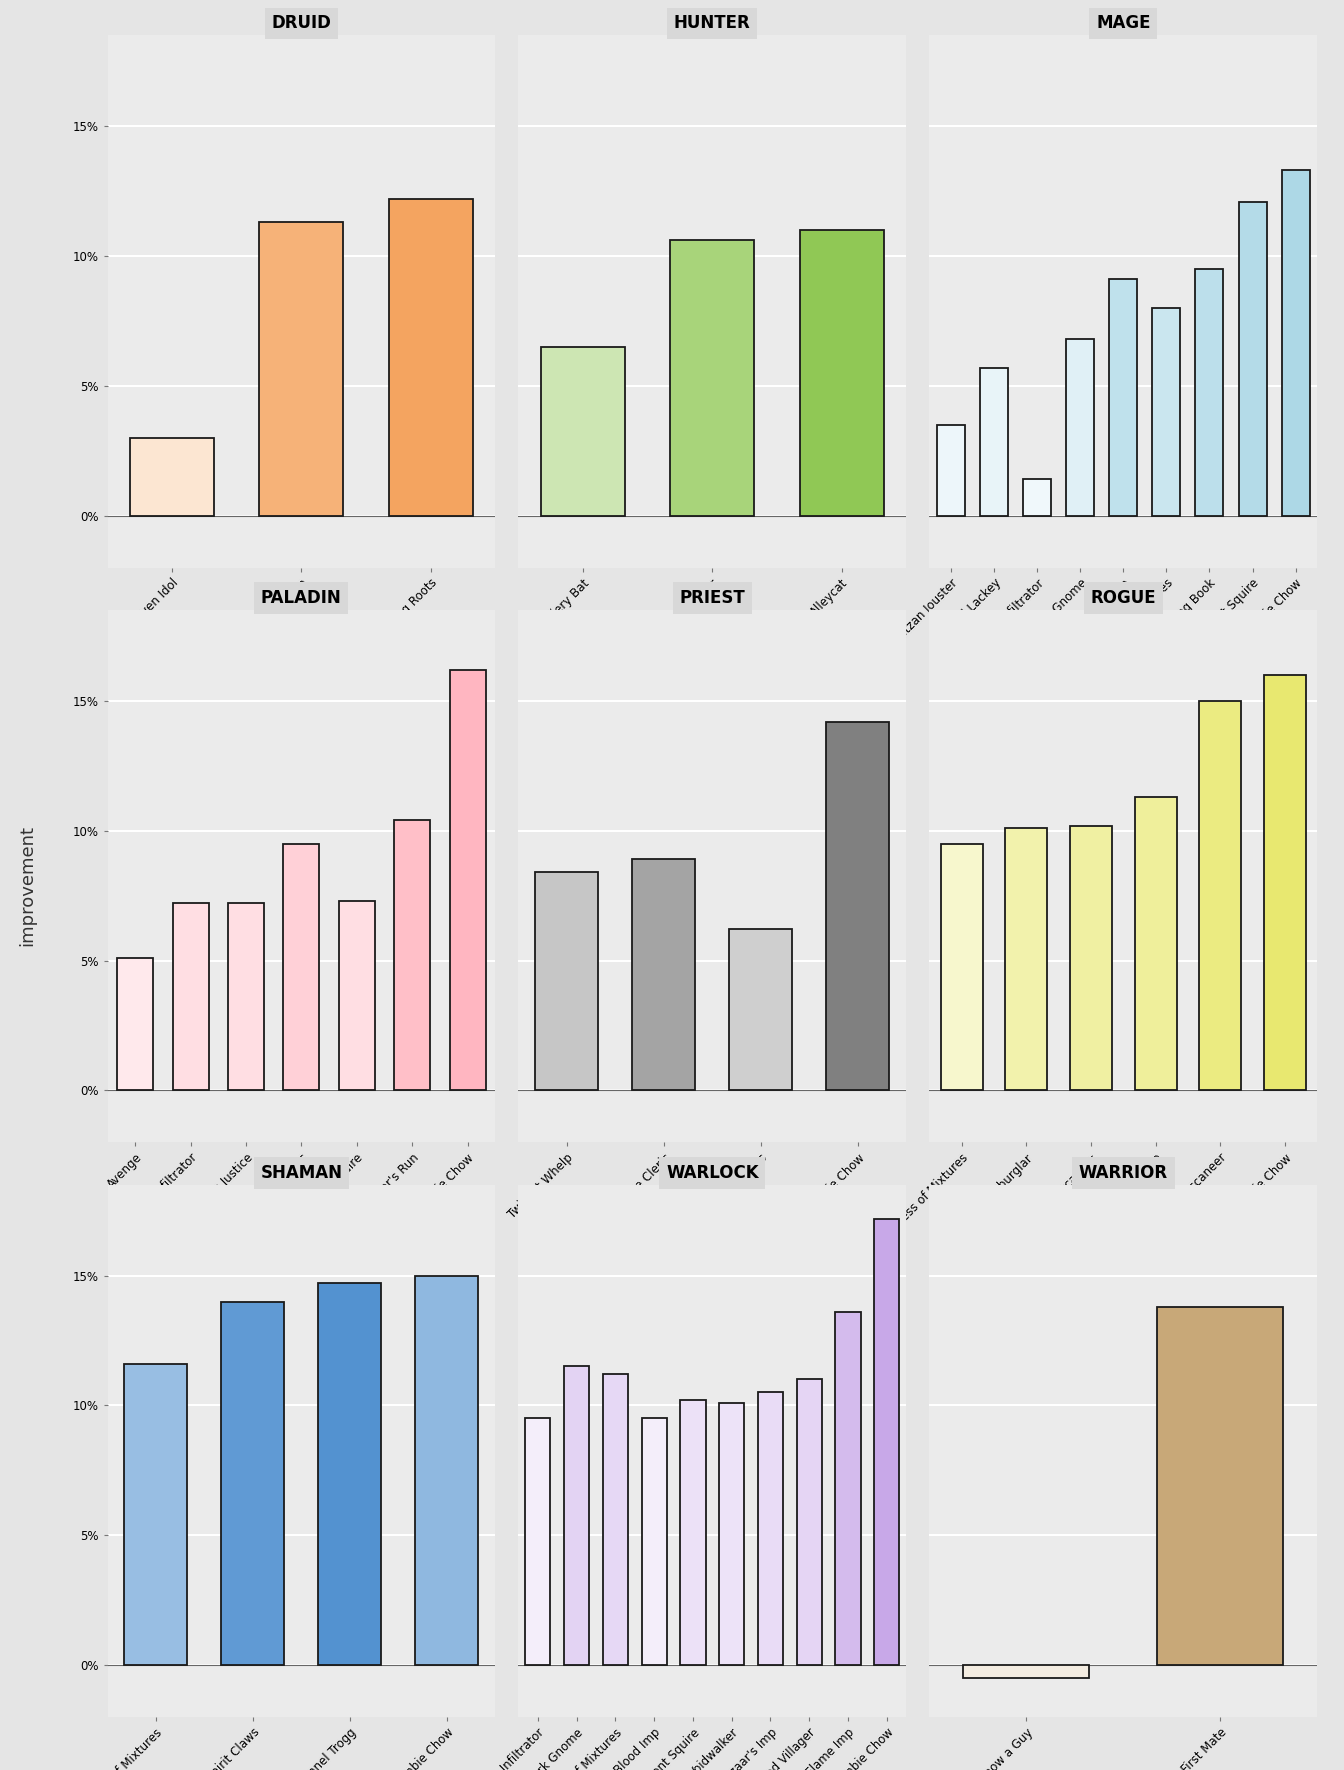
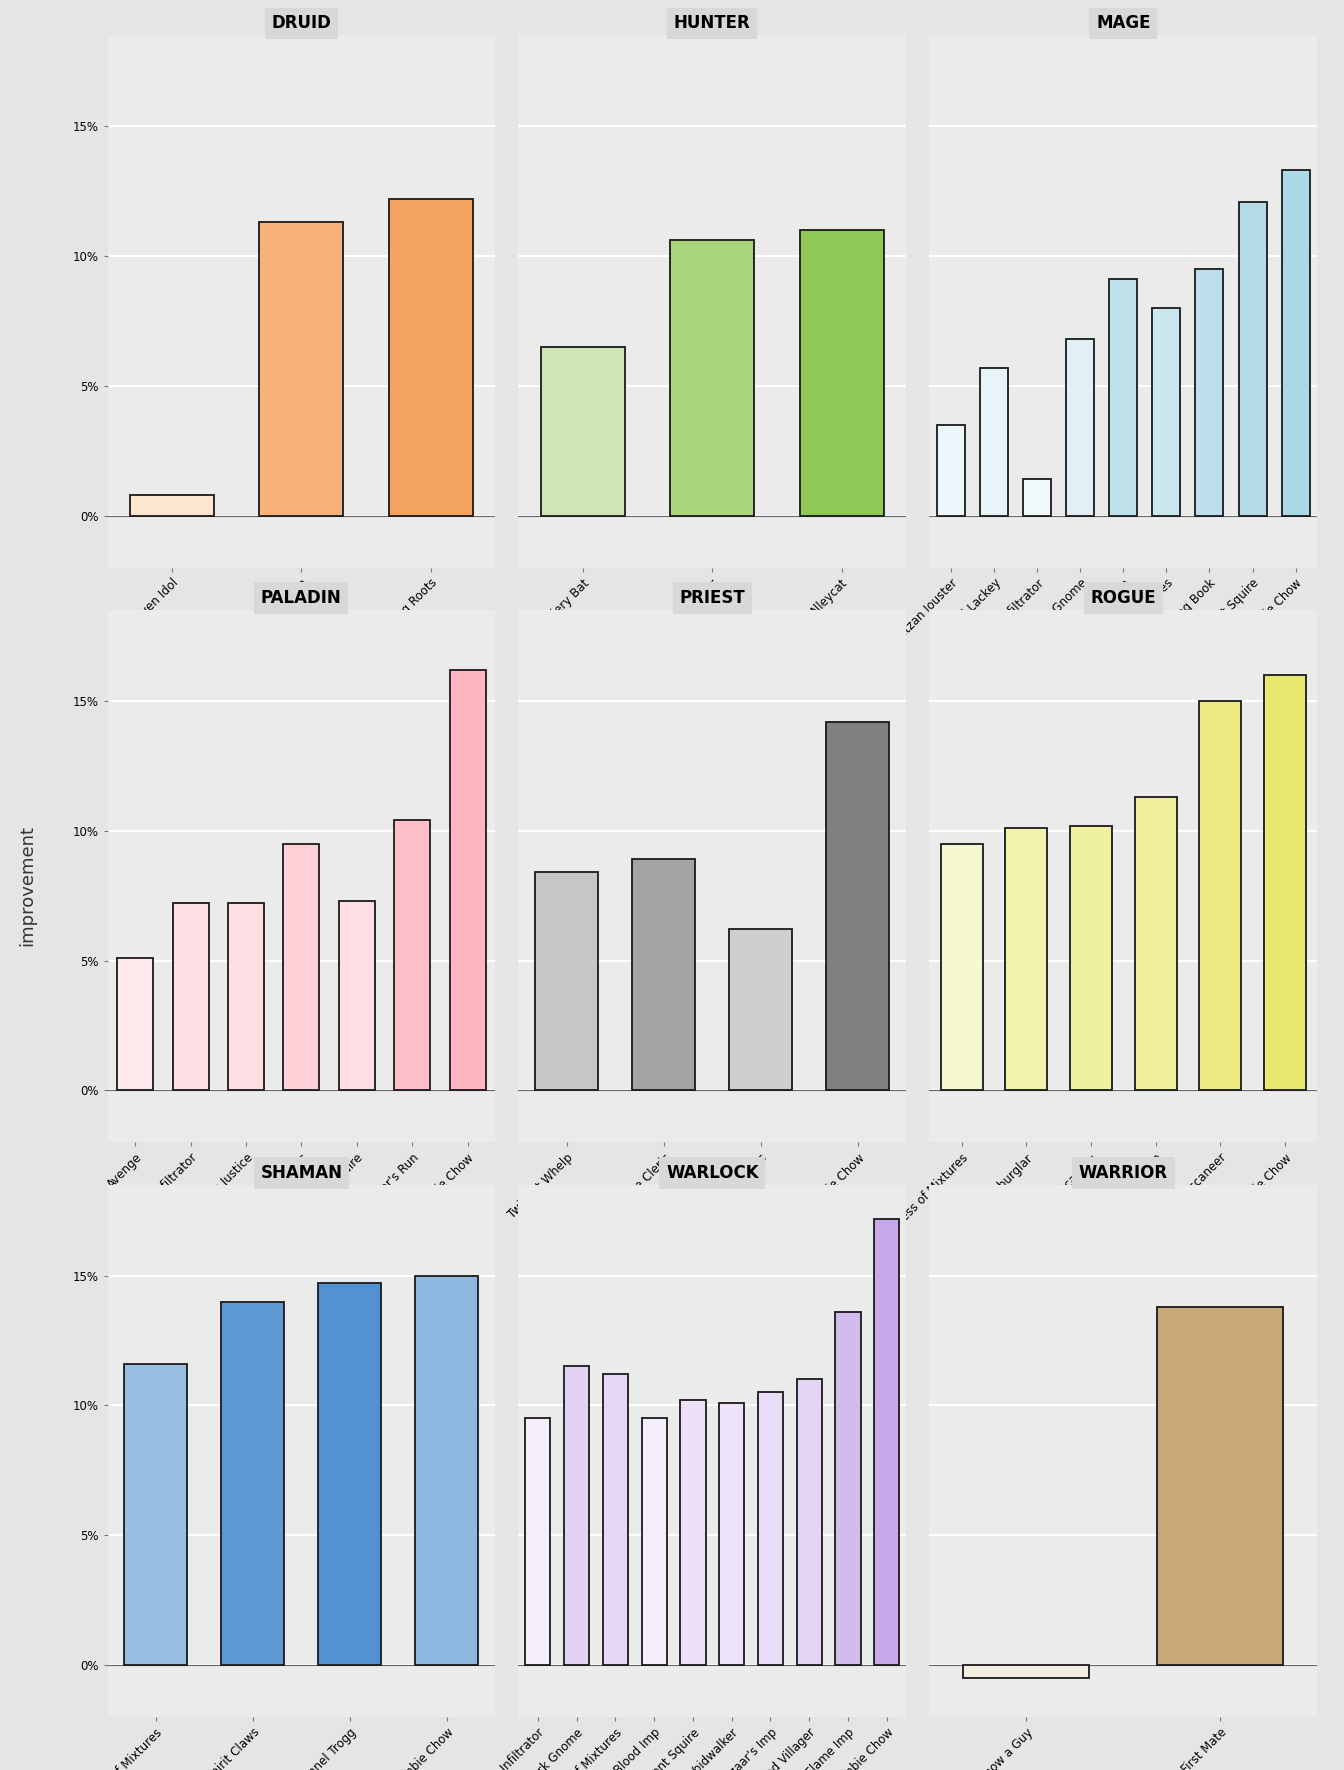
DRUID/Raven Idol: 3.0% -> 0.8%
